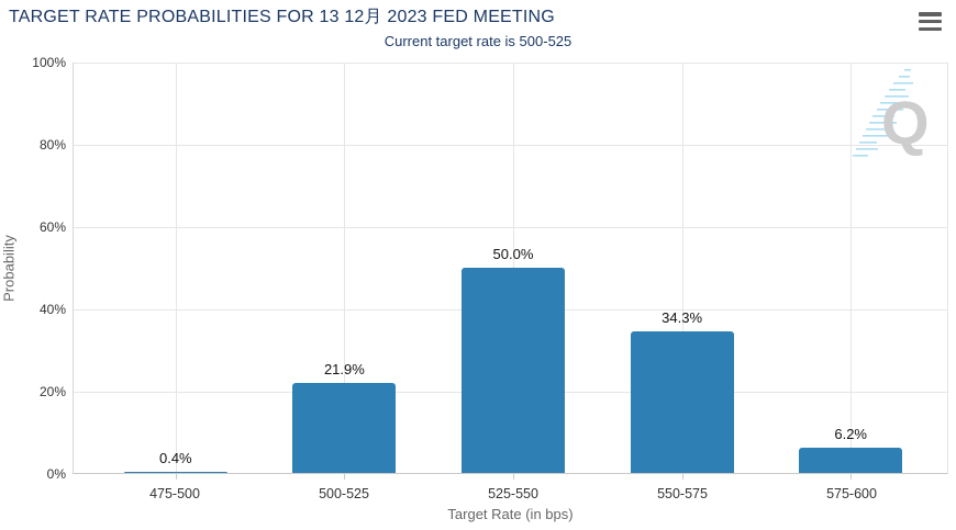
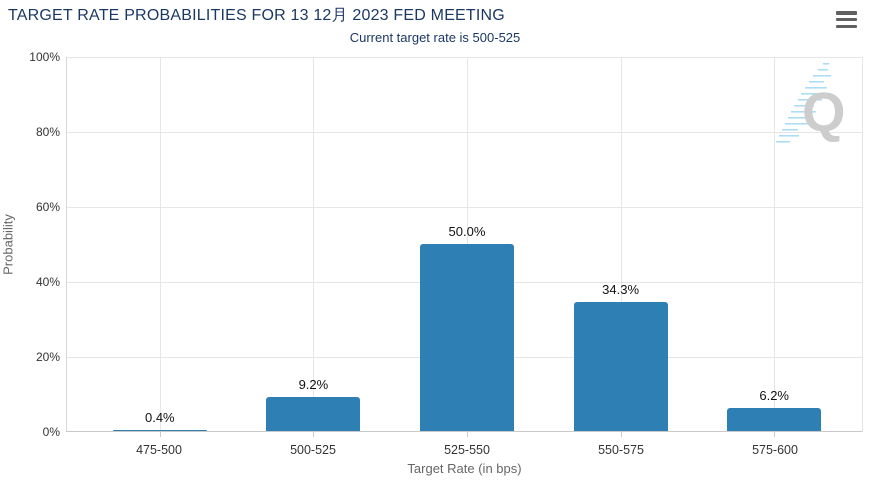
500-525: 21.9% -> 9.2%
